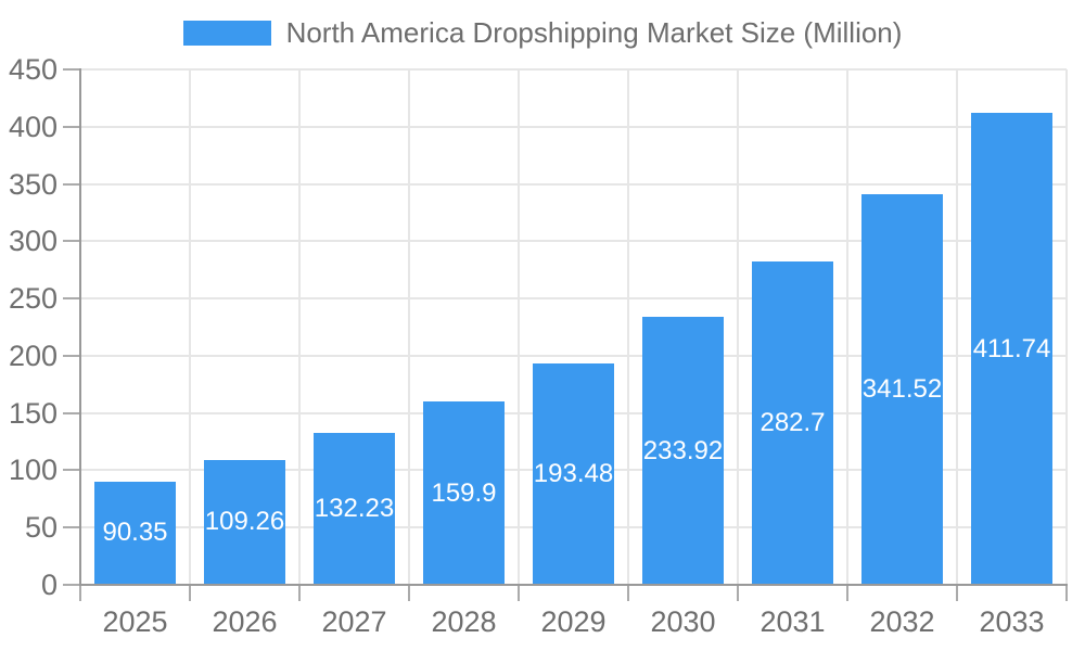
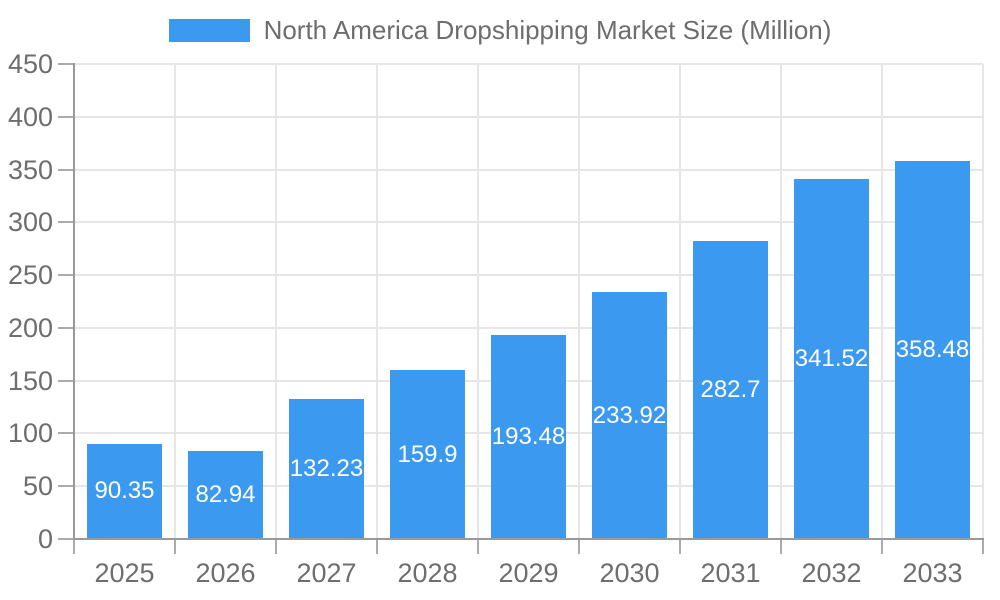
2026: 109.26 -> 82.94
2033: 411.74 -> 358.48
